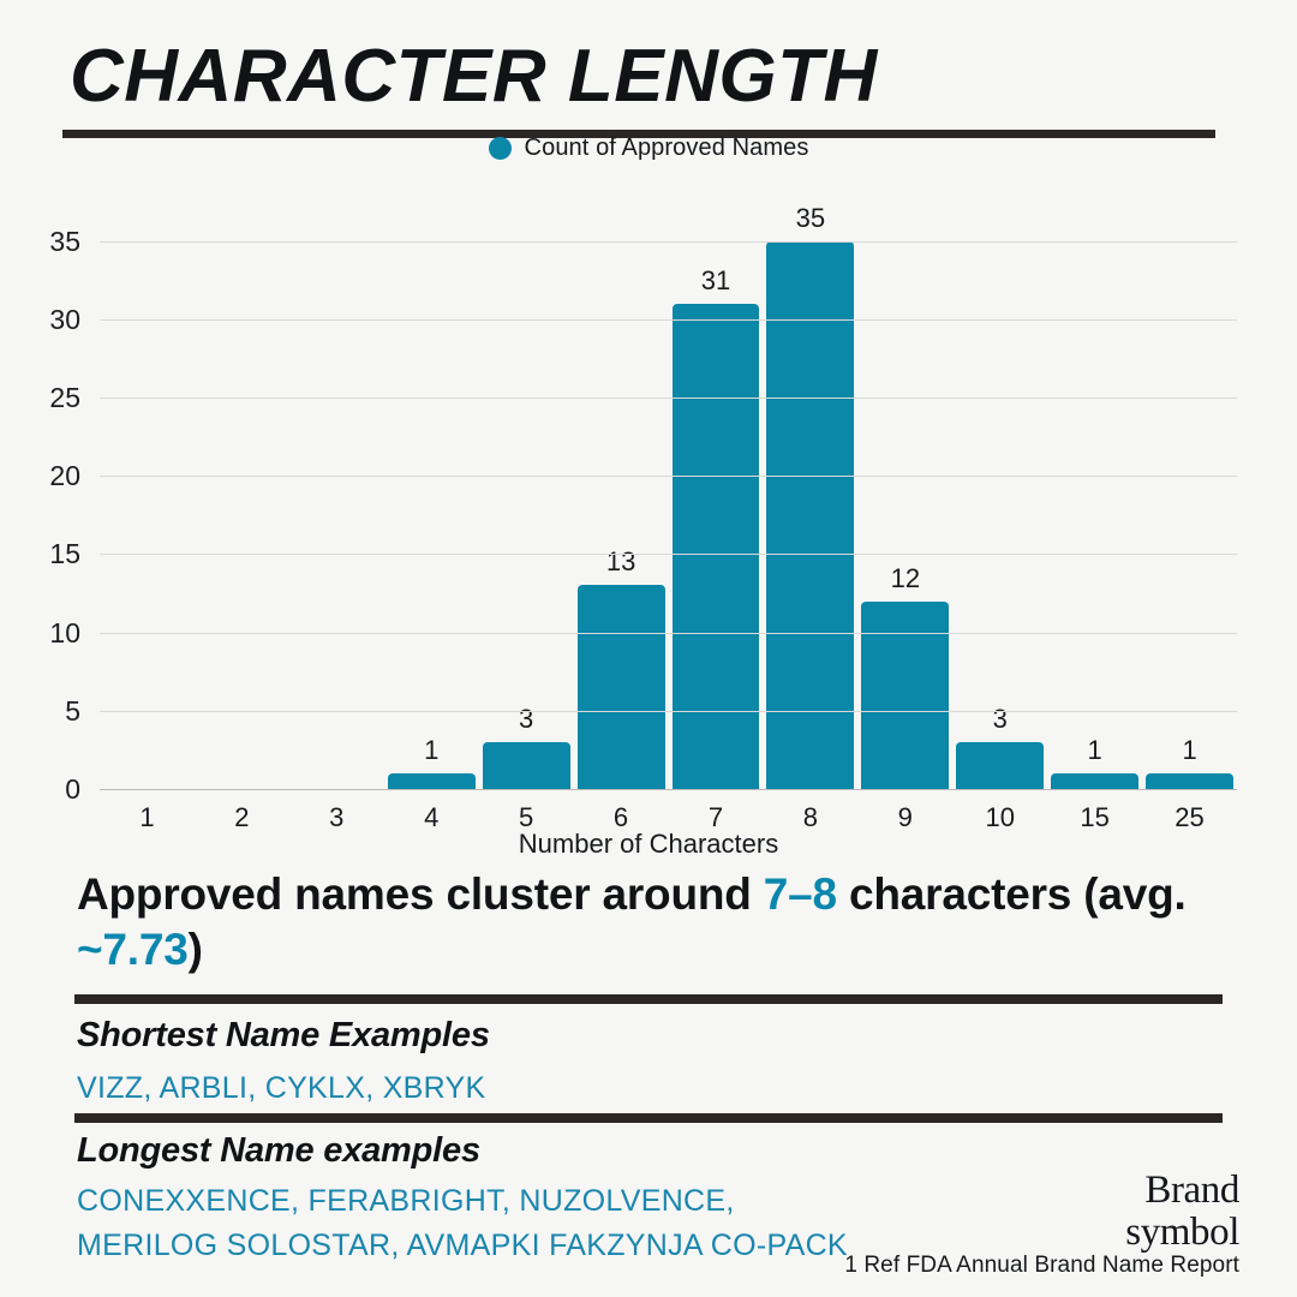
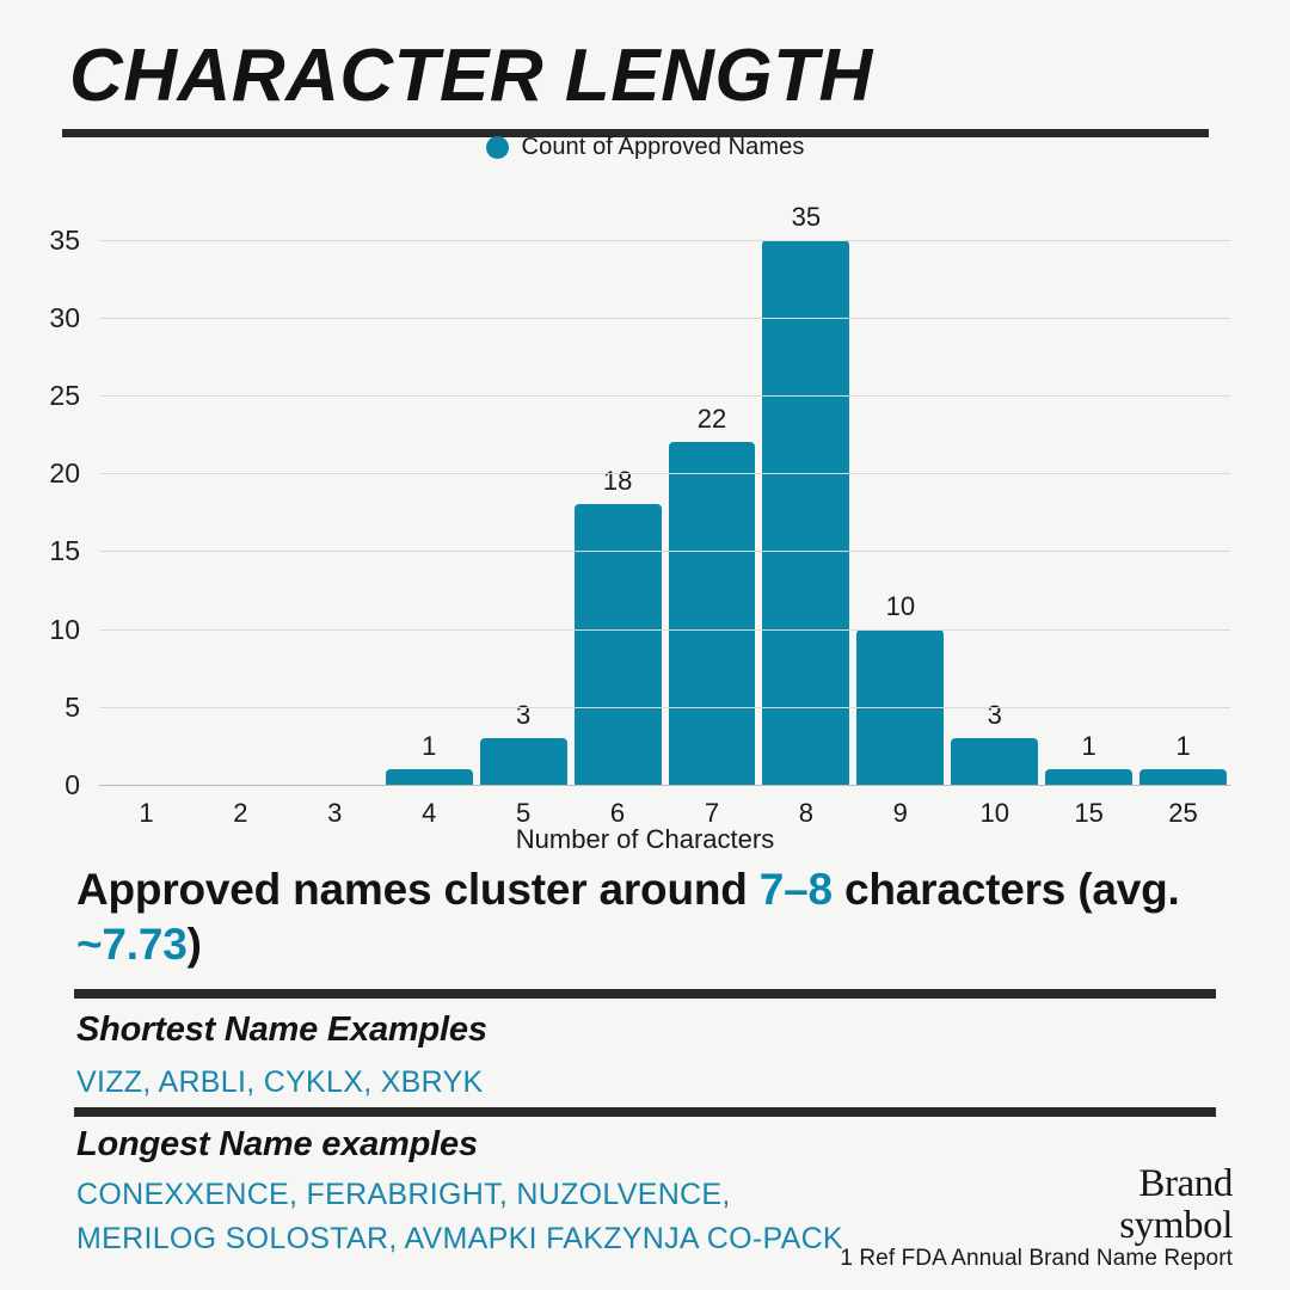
6: 13 -> 18
7: 31 -> 22
9: 12 -> 10
